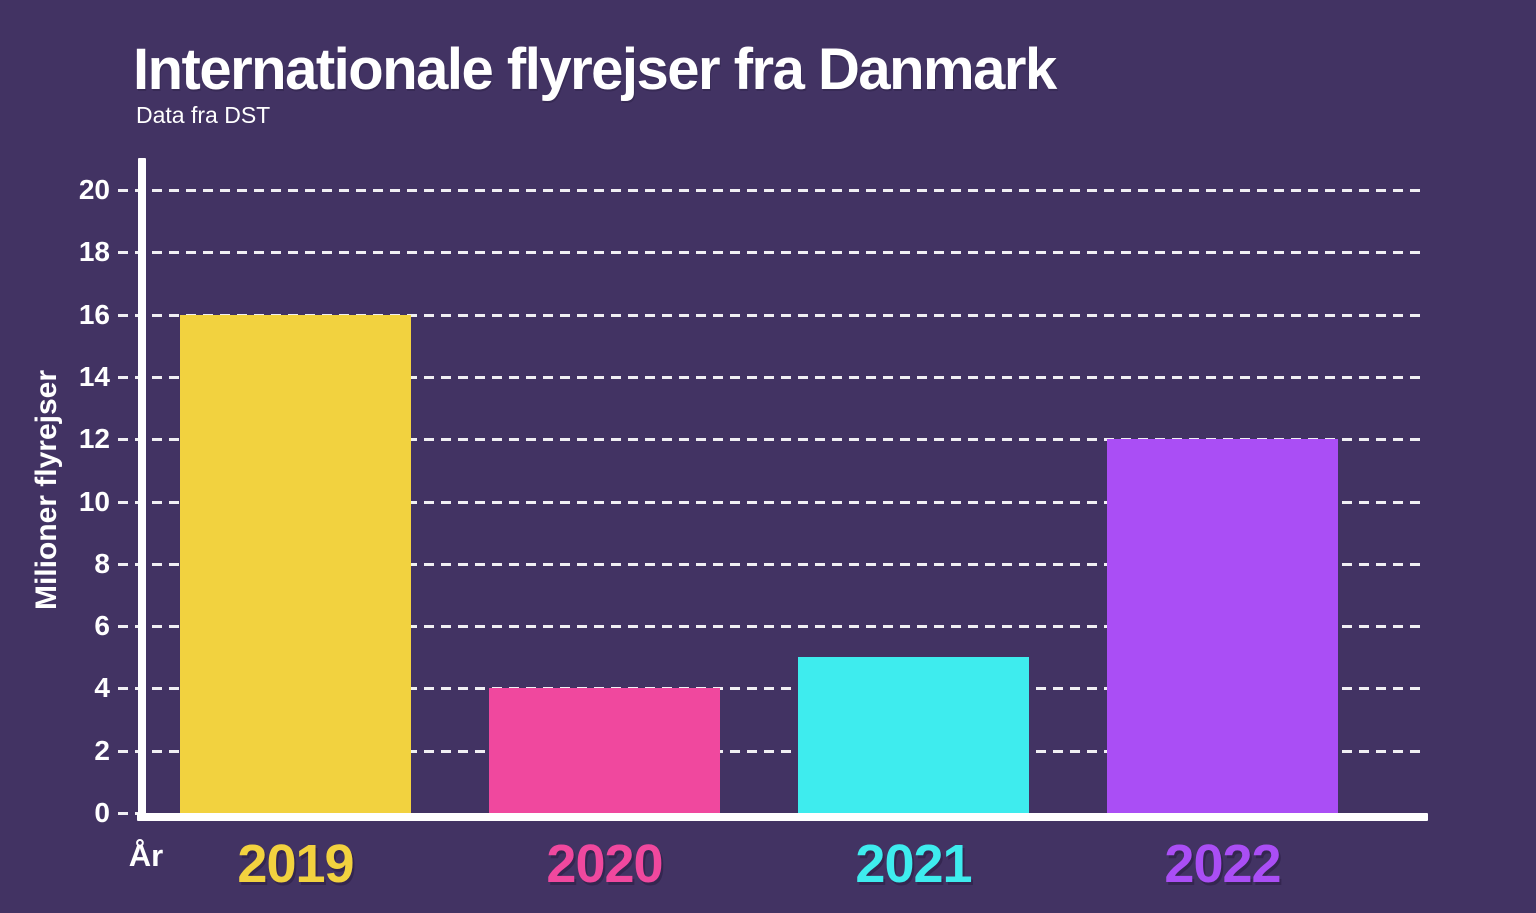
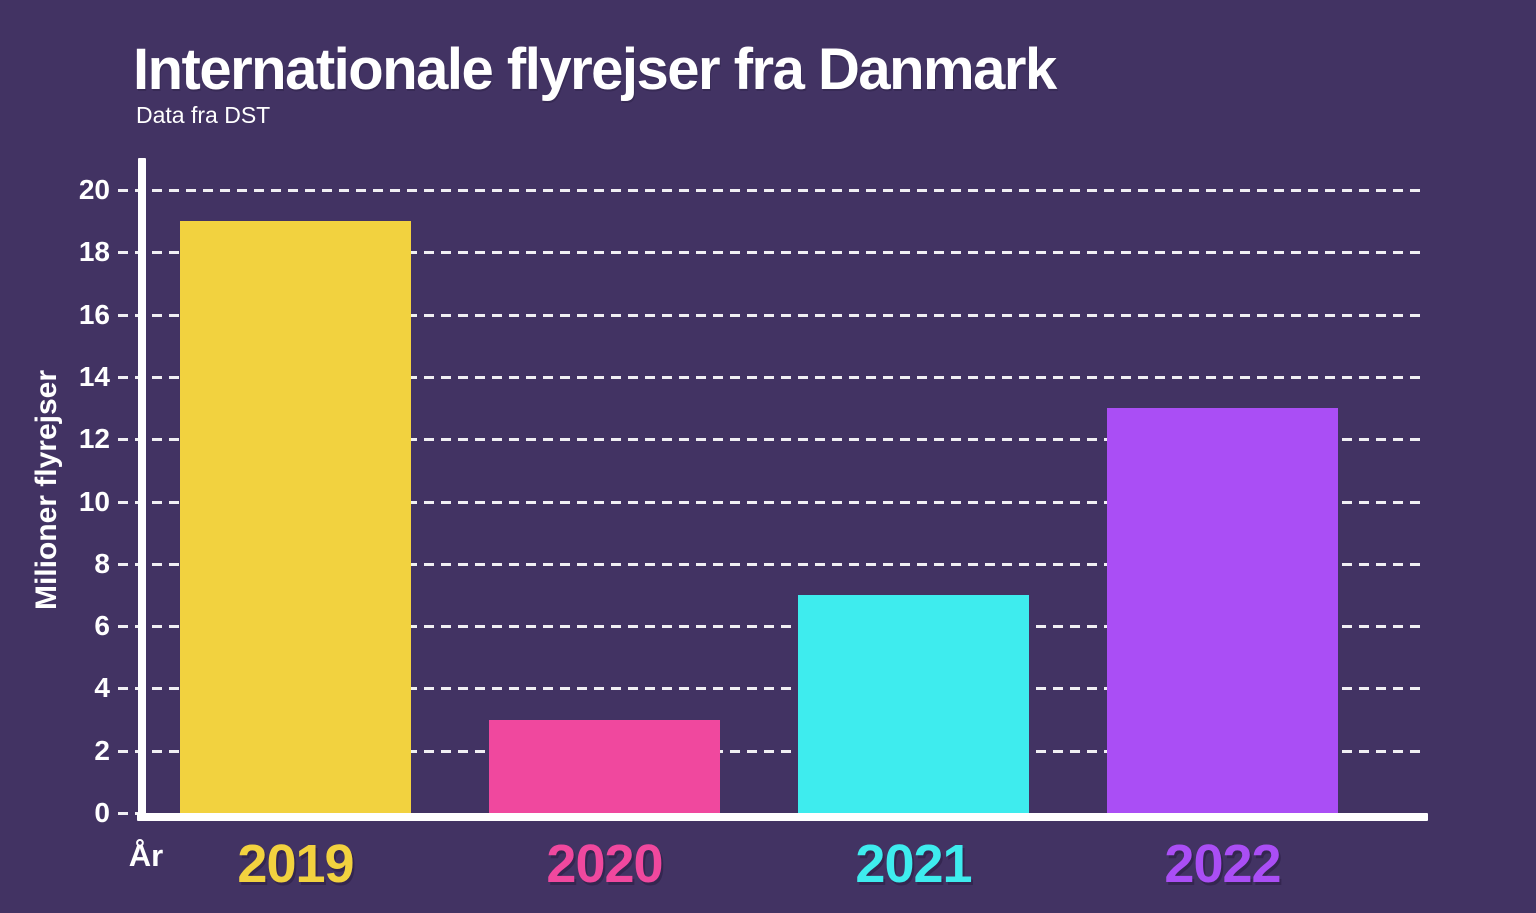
2019: 16 -> 19
2020: 4 -> 3
2021: 5 -> 7
2022: 12 -> 13
